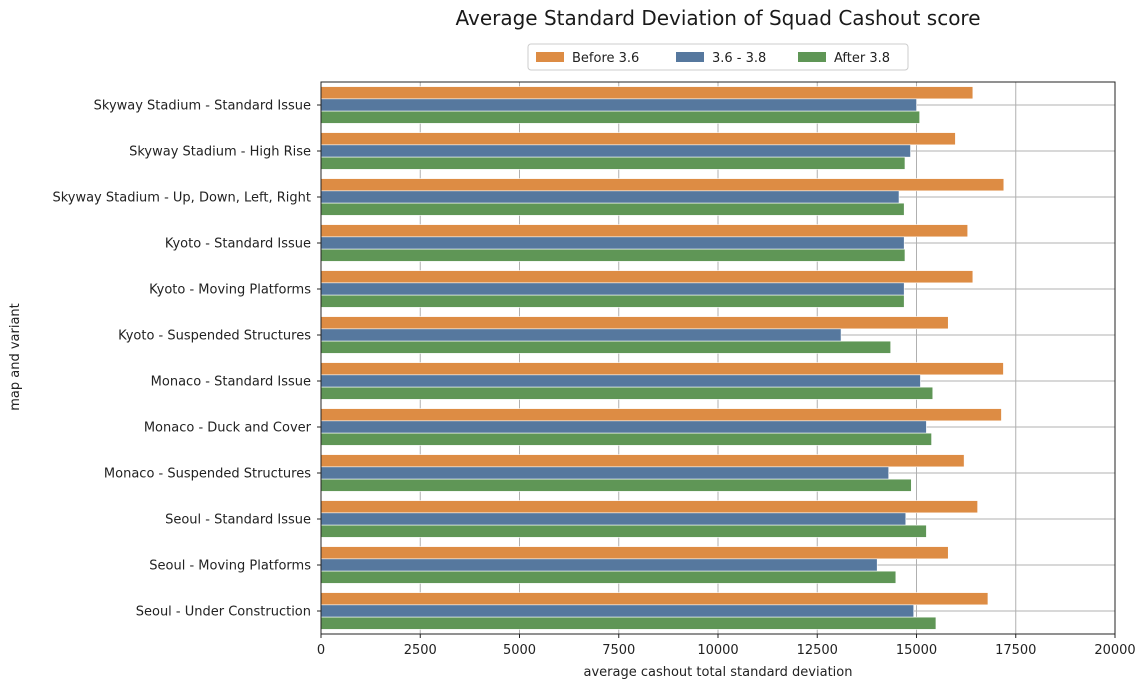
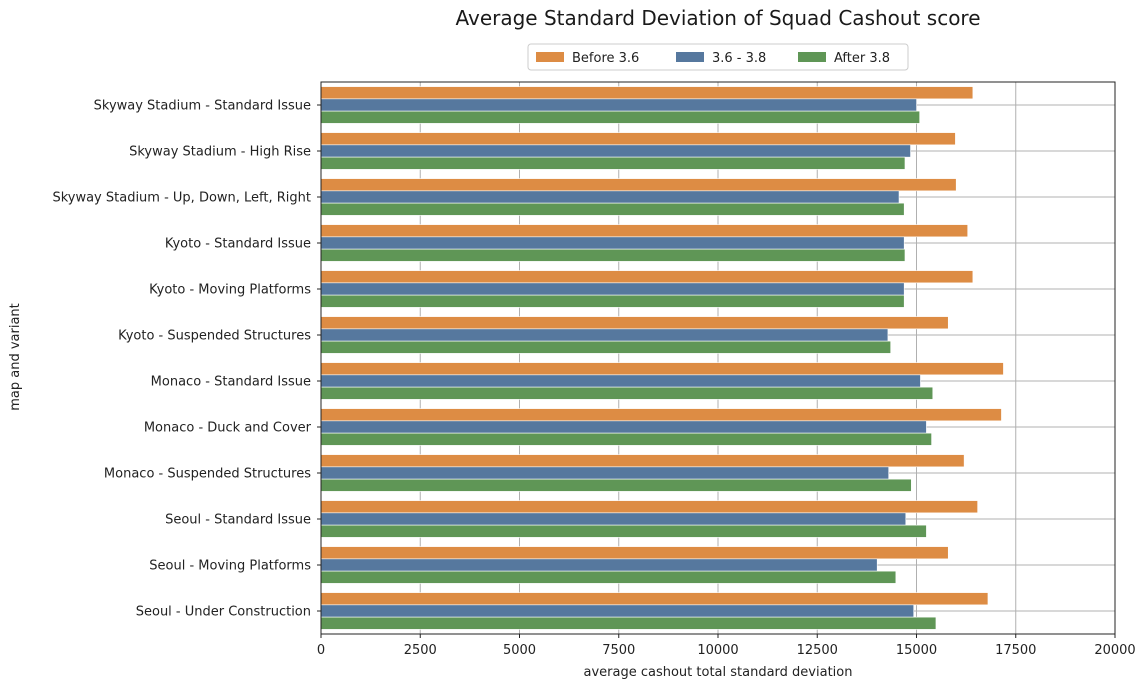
Before 3.6/Skyway Stadium - Up, Down, Left, Right: 17200 -> 16000
3.6 - 3.8/Kyoto - Suspended Structures: 13100 -> 14300
